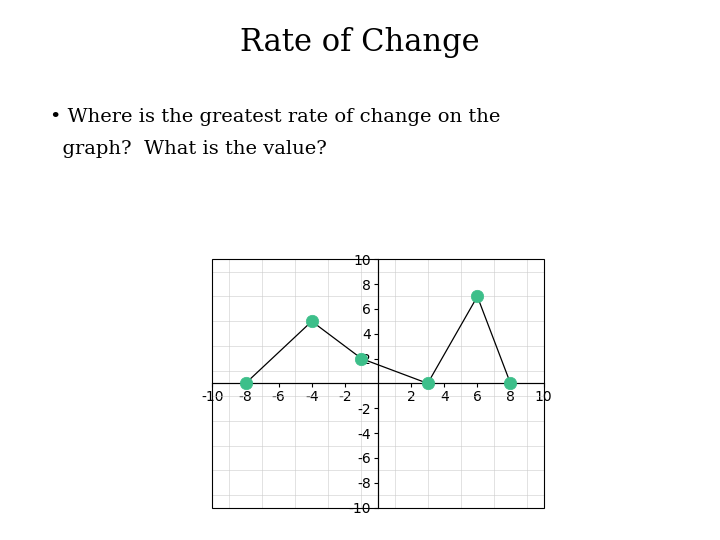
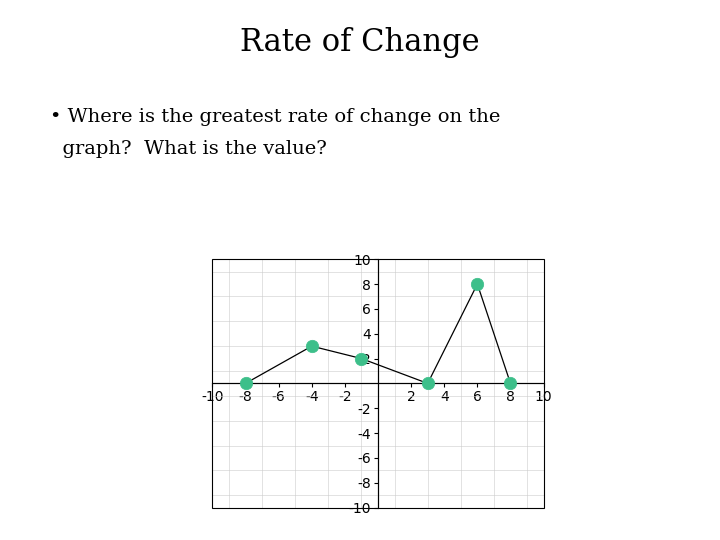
-4: 5 -> 3
6: 7 -> 8
